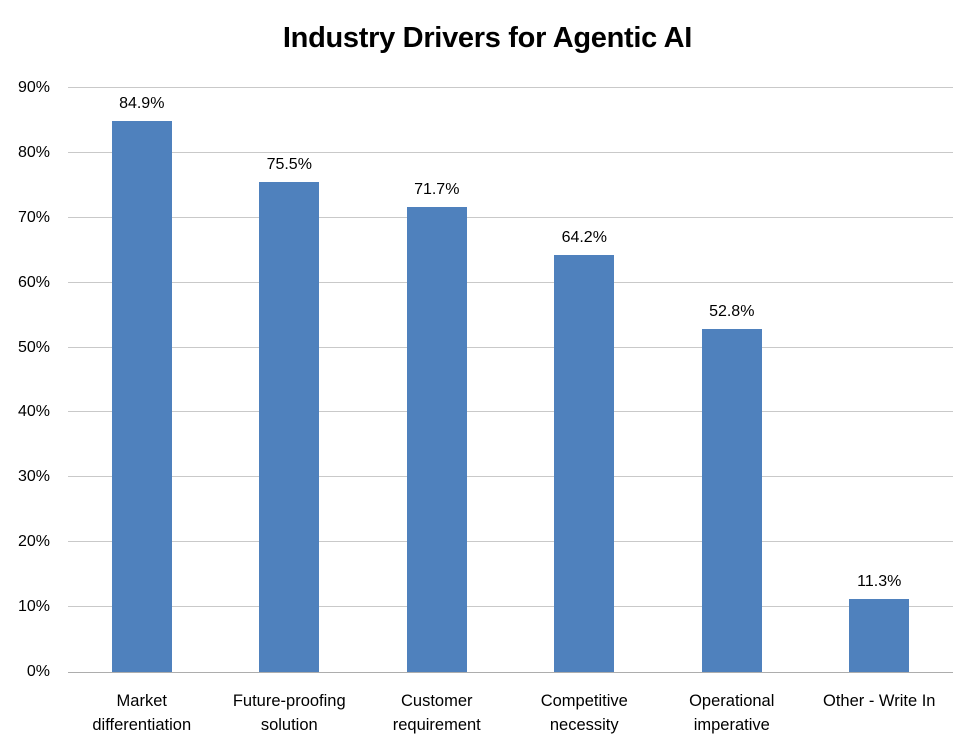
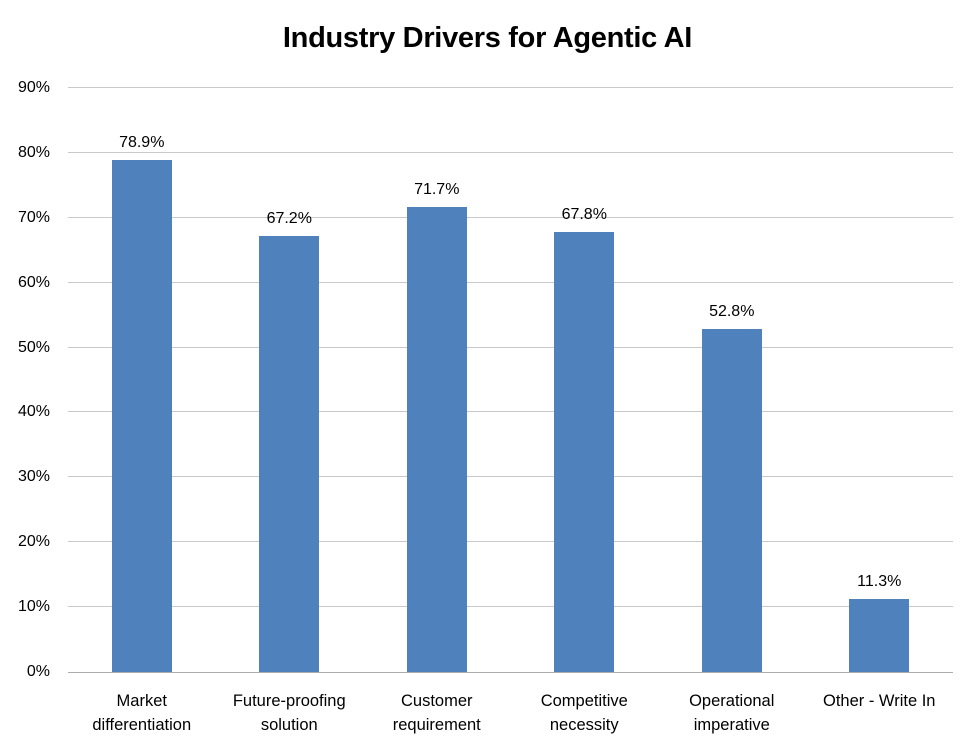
Market differentiation: 84.9% -> 78.9%
Future-proofing solution: 75.5% -> 67.2%
Competitive necessity: 64.2% -> 67.8%
